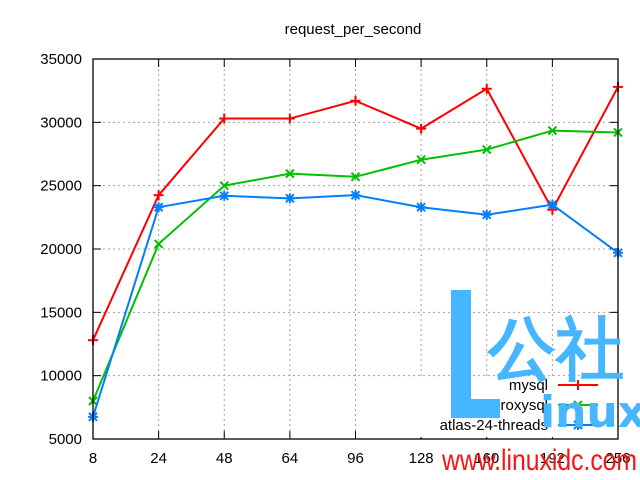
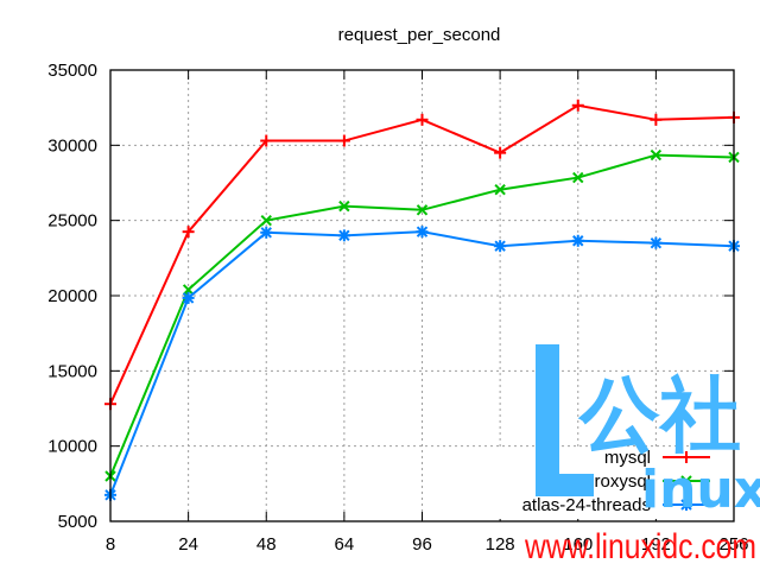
atlas-24-threads/24: 23300 -> 19800
atlas-24-threads/160: 22700 -> 23600
mysql/192: 23100 -> 31700
mysql/256: 32800 -> 31800
atlas-24-threads/256: 19700 -> 23300
